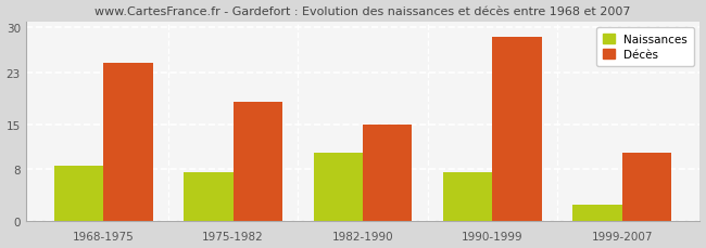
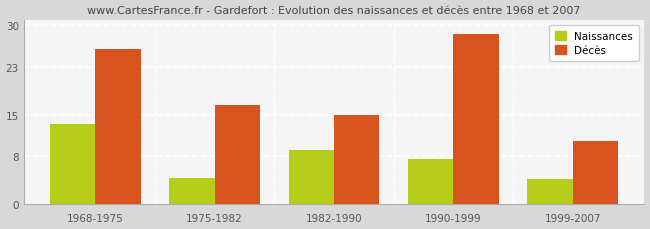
Naissances/1968-1975: 8.5 -> 13.4
Décès/1968-1975: 24.5 -> 26.0
Naissances/1975-1982: 7.5 -> 4.4
Décès/1975-1982: 18.5 -> 16.6
Naissances/1982-1990: 10.5 -> 9.0
Naissances/1999-2007: 2.5 -> 4.2
